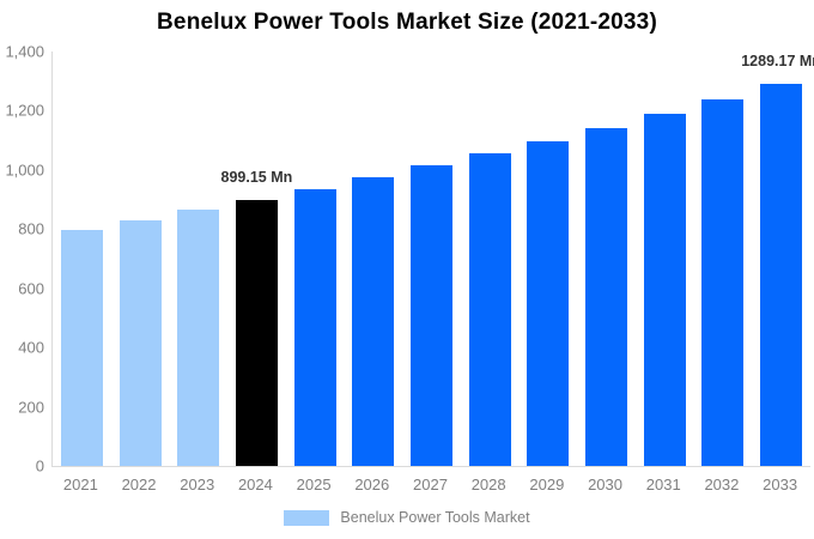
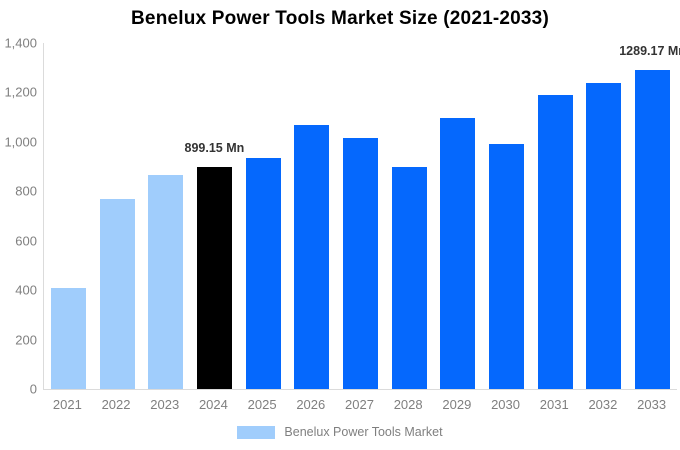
2021: 800 -> 410
2022: 830 -> 770
2026: 970 -> 1070
2028: 1060 -> 900
2030: 1140 -> 990
